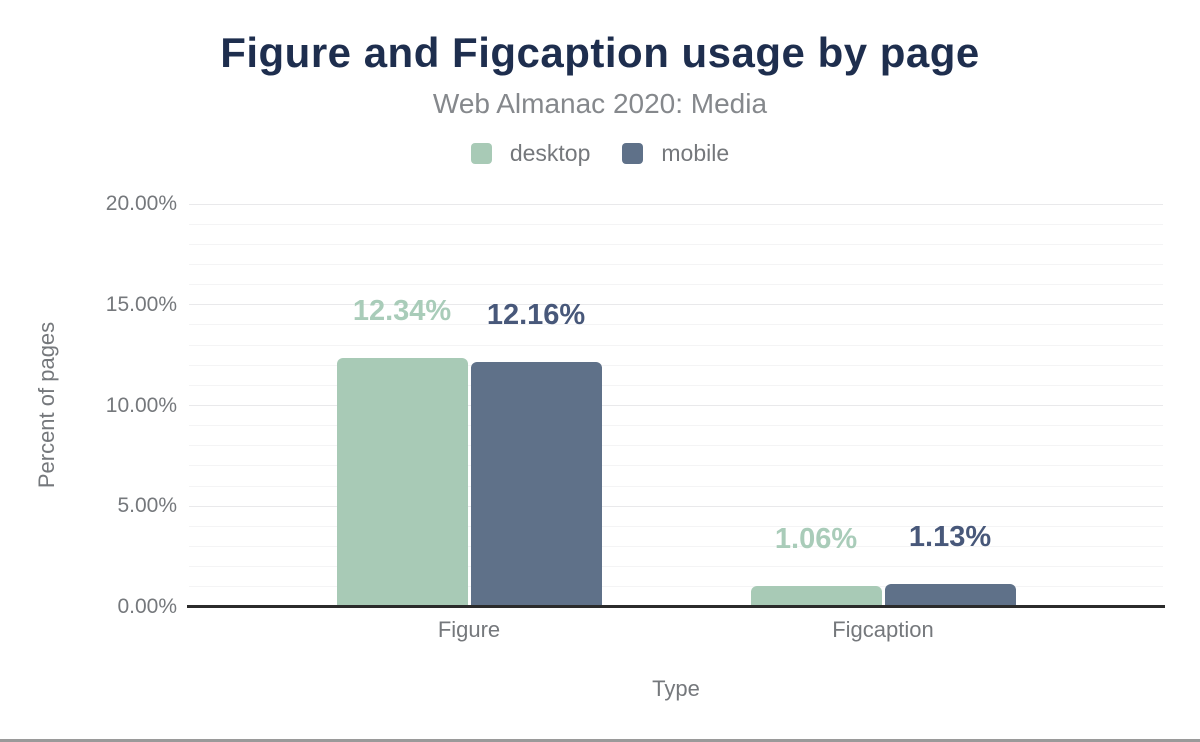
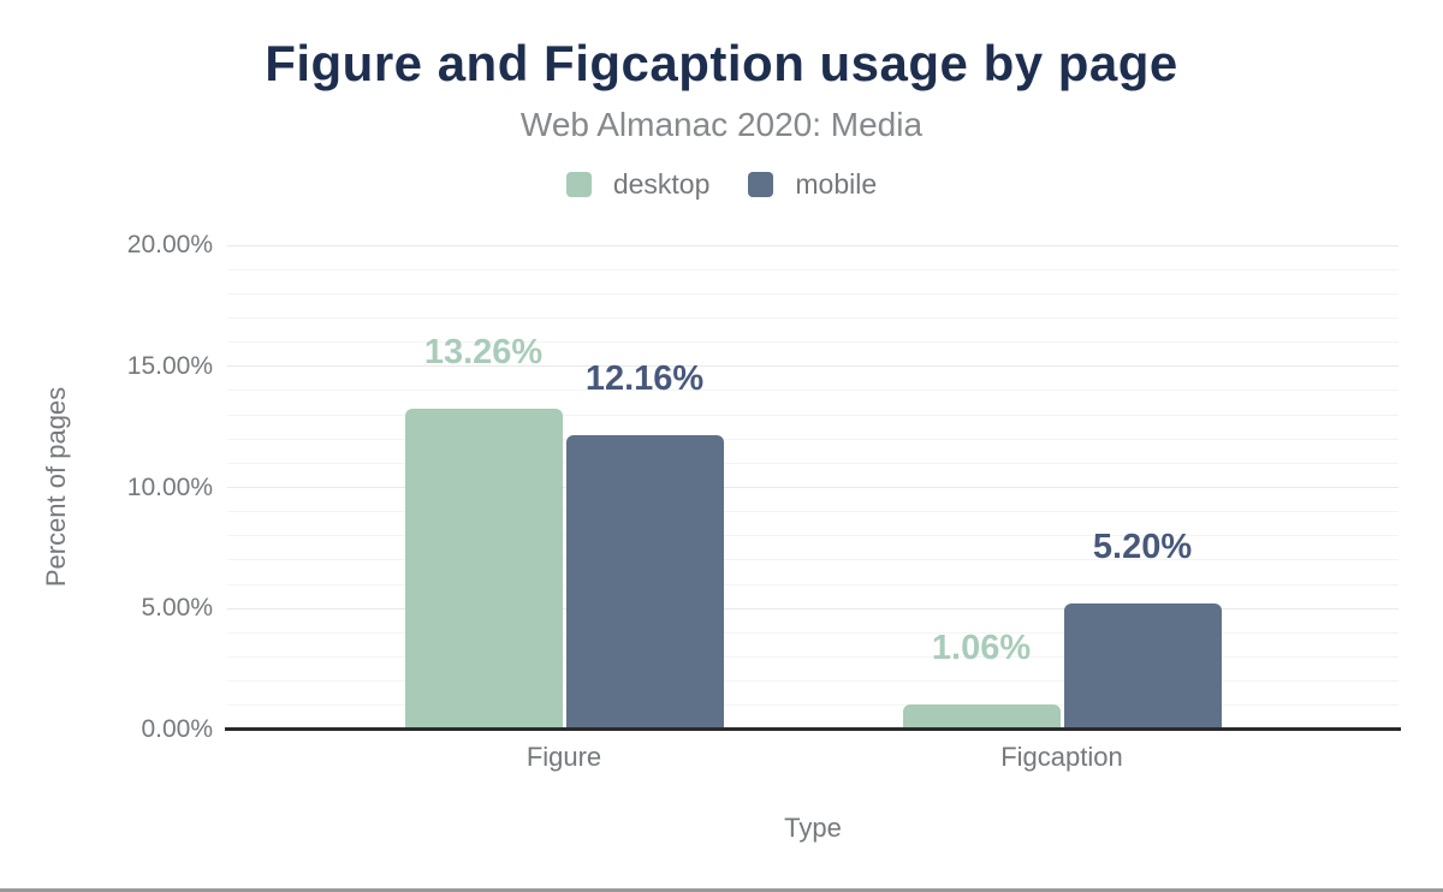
desktop/Figure: 12.34% -> 13.26%
mobile/Figcaption: 1.13% -> 5.20%
